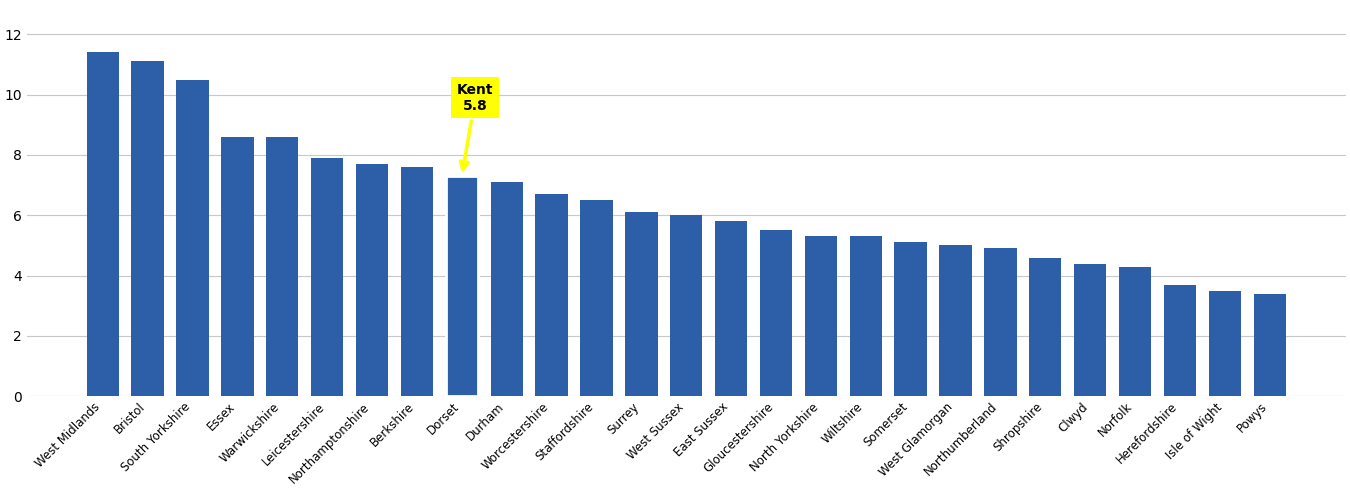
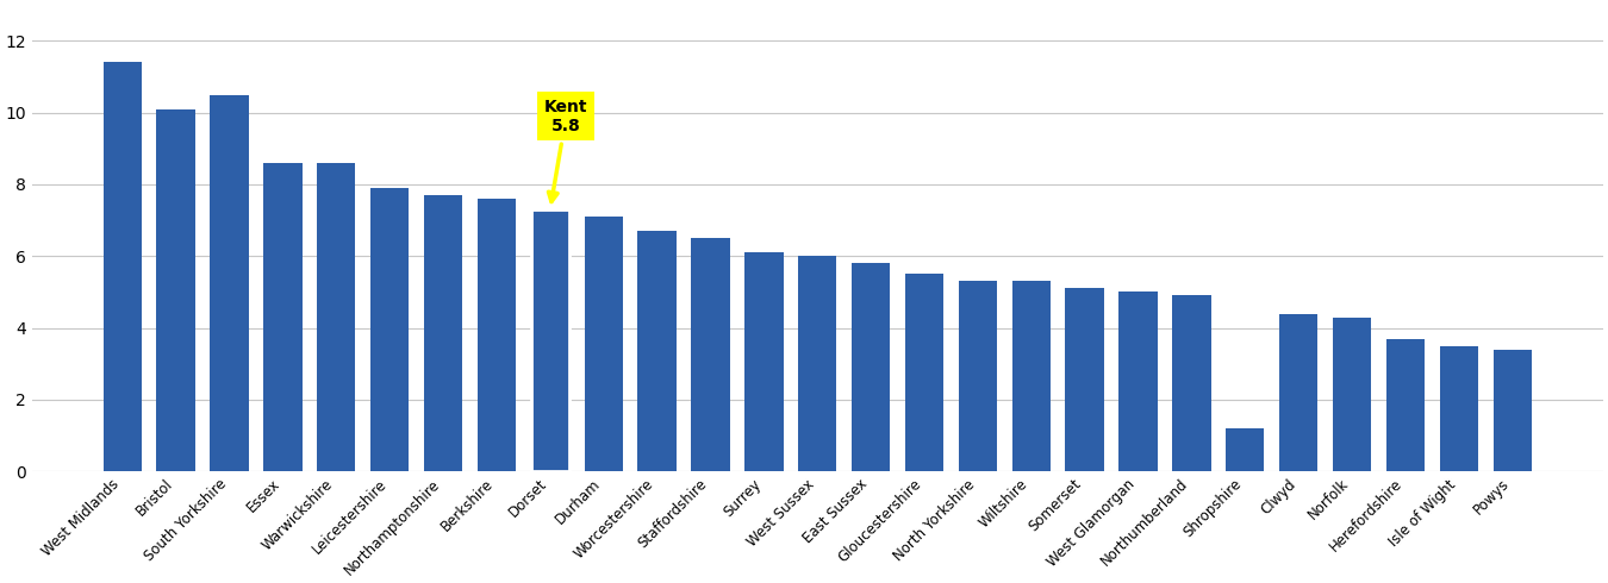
Bristol: 11.1 -> 10.1
Shropshire: 4.6 -> 1.2
